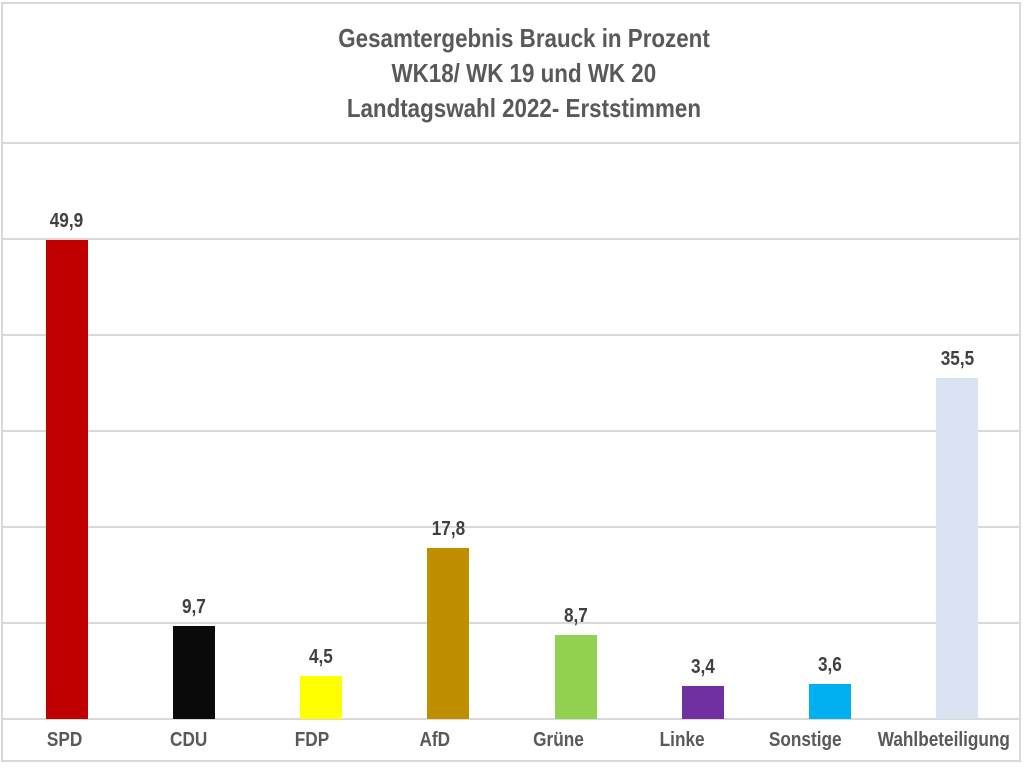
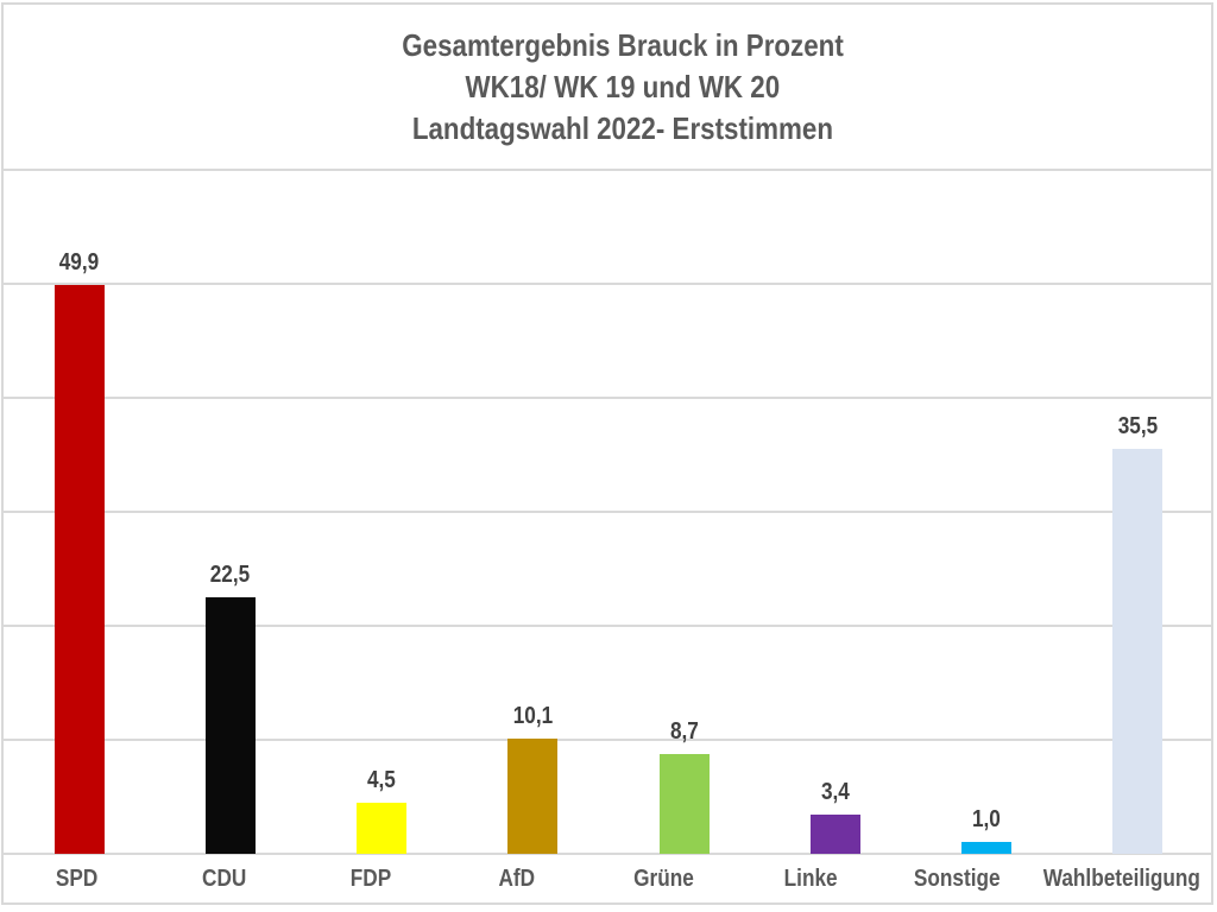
CDU: 9,7 -> 22,5
AfD: 17,8 -> 10,1
Sonstige: 3,6 -> 1,0
